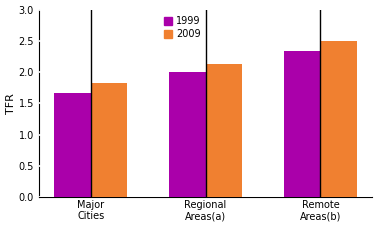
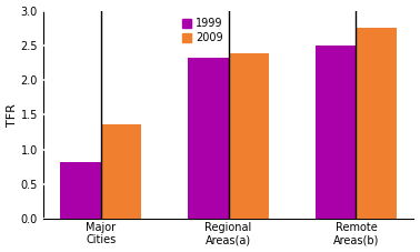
1999/Major Cities: 1.67 -> 0.82
2009/Major Cities: 1.83 -> 1.36
1999/Regional Areas(a): 2.00 -> 2.32
2009/Regional Areas(a): 2.13 -> 2.38
1999/Remote Areas(b): 2.33 -> 2.50
2009/Remote Areas(b): 2.50 -> 2.76
